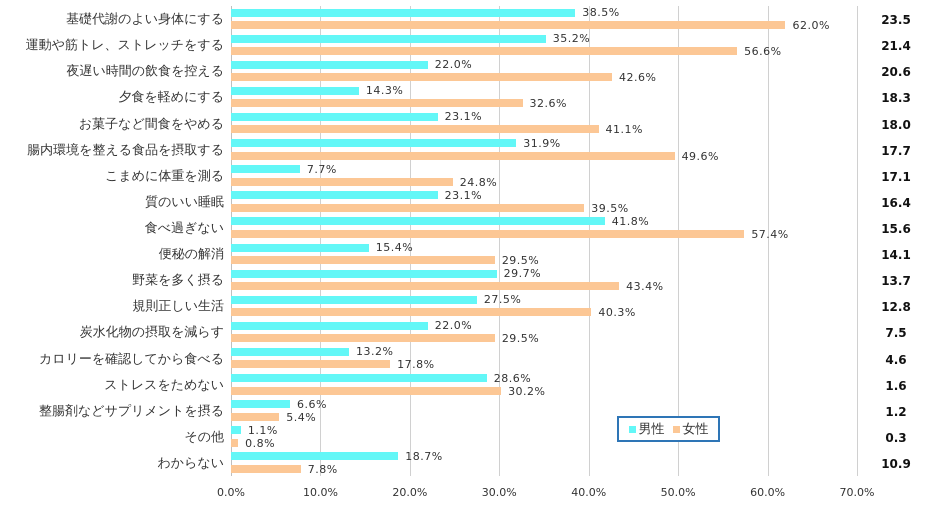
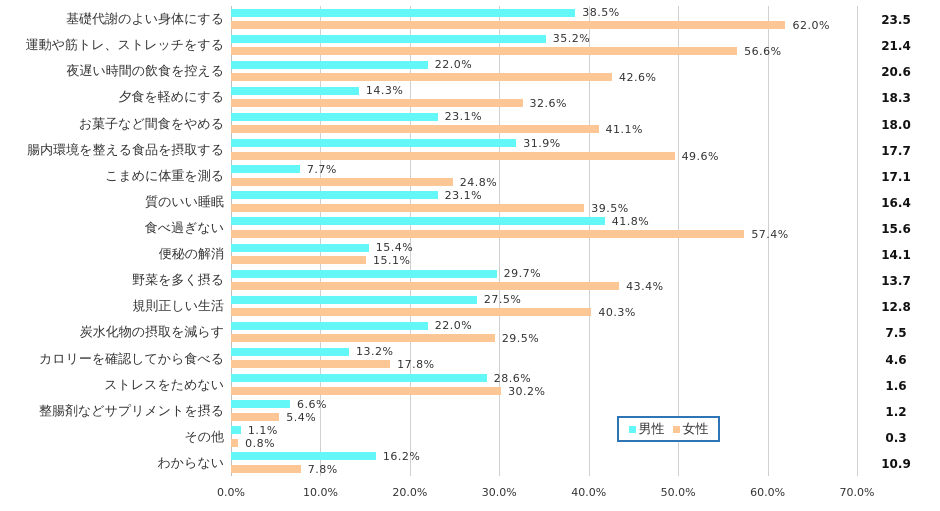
女性/便秘の解消: 29.5% -> 15.1%
男性/わからない: 18.7% -> 16.2%
